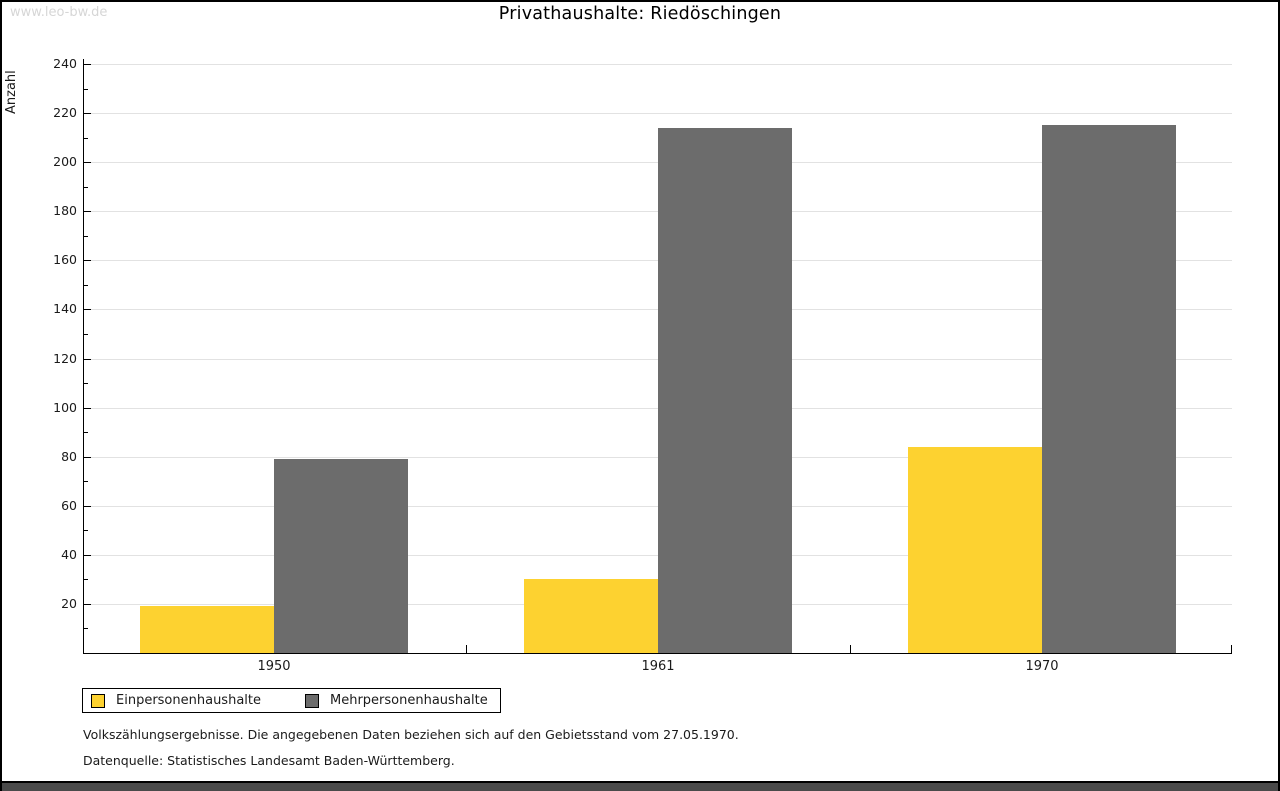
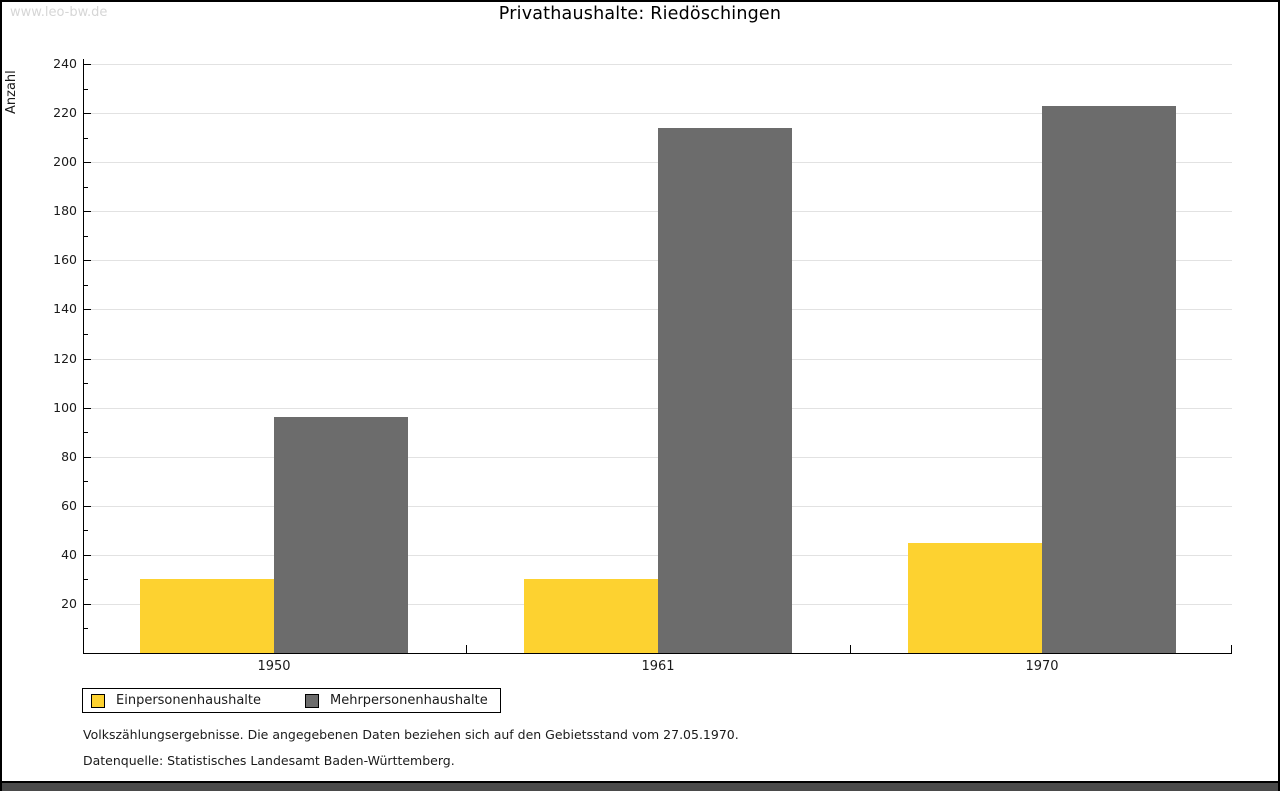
Einpersonenhaushalte/1950: 19 -> 30
Mehrpersonenhaushalte/1950: 79 -> 96
Einpersonenhaushalte/1970: 84 -> 45
Mehrpersonenhaushalte/1970: 215 -> 223
